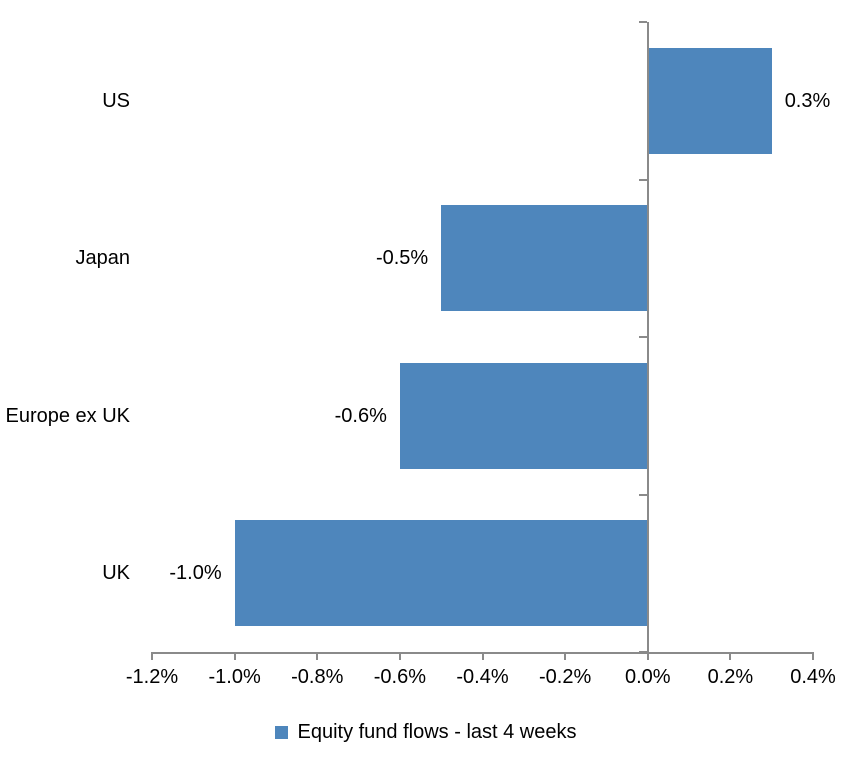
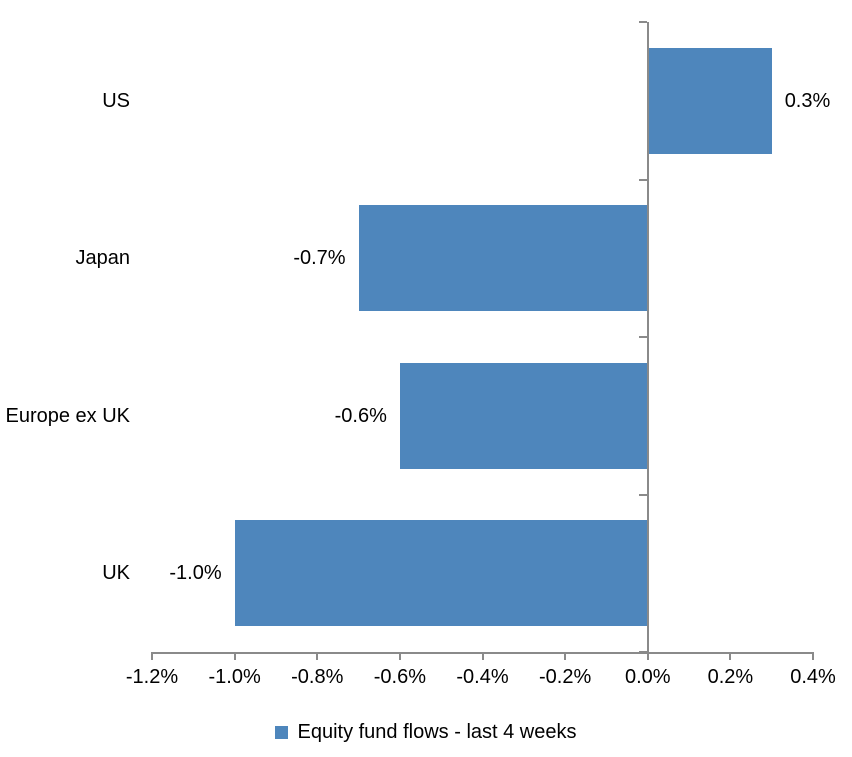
Japan: -0.5% -> -0.7%
